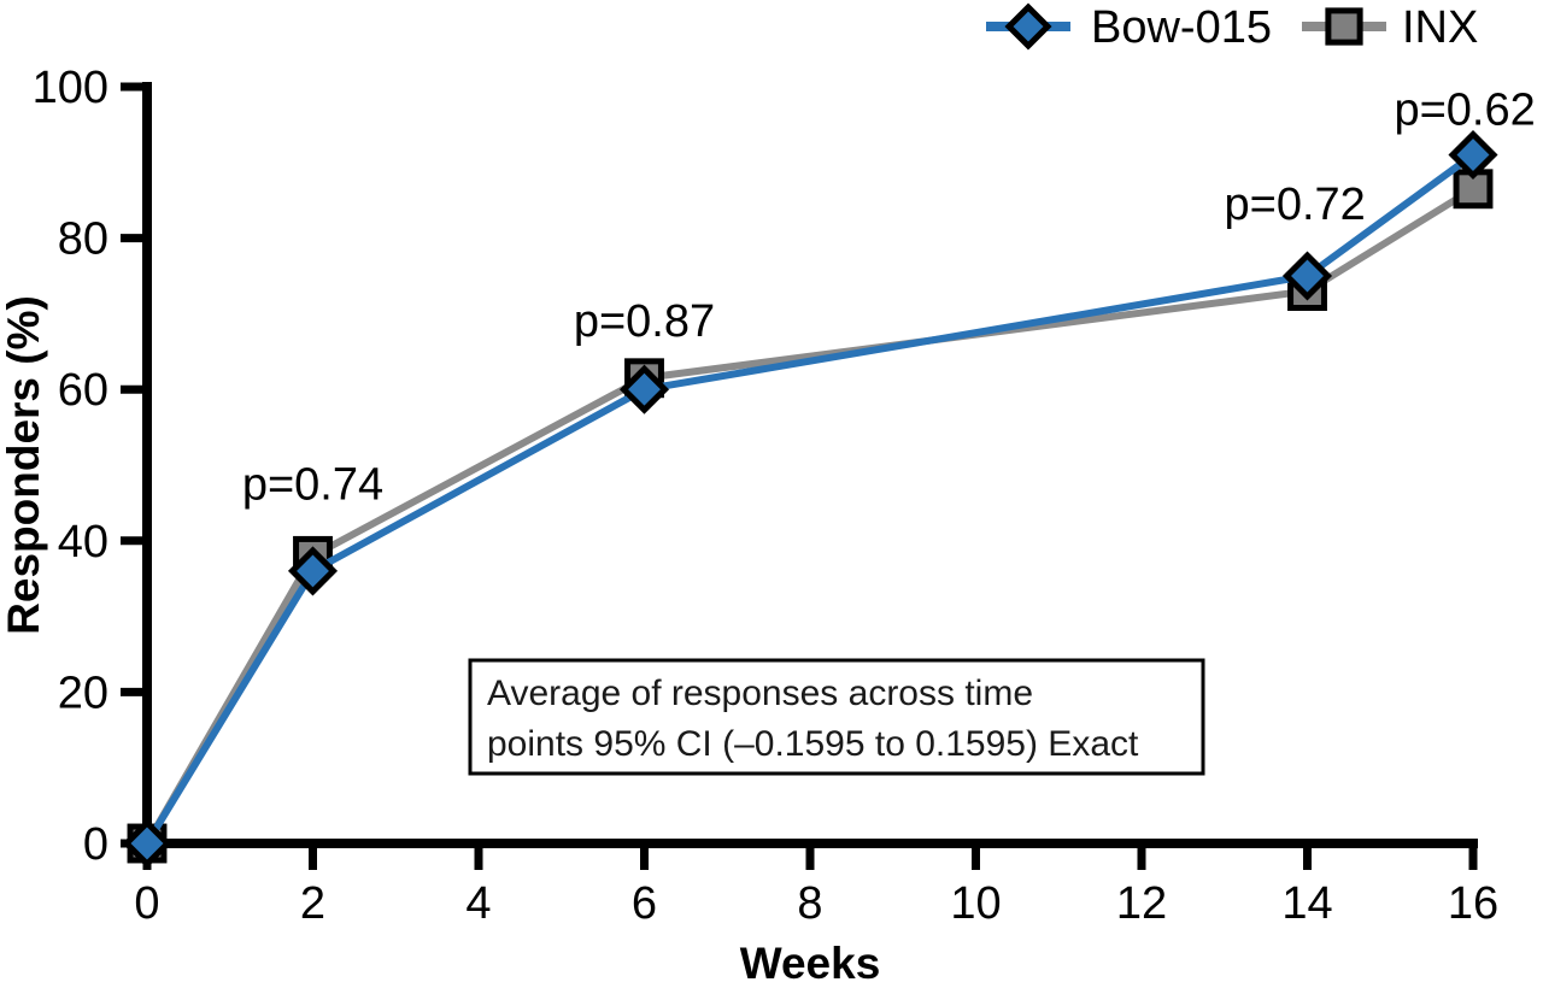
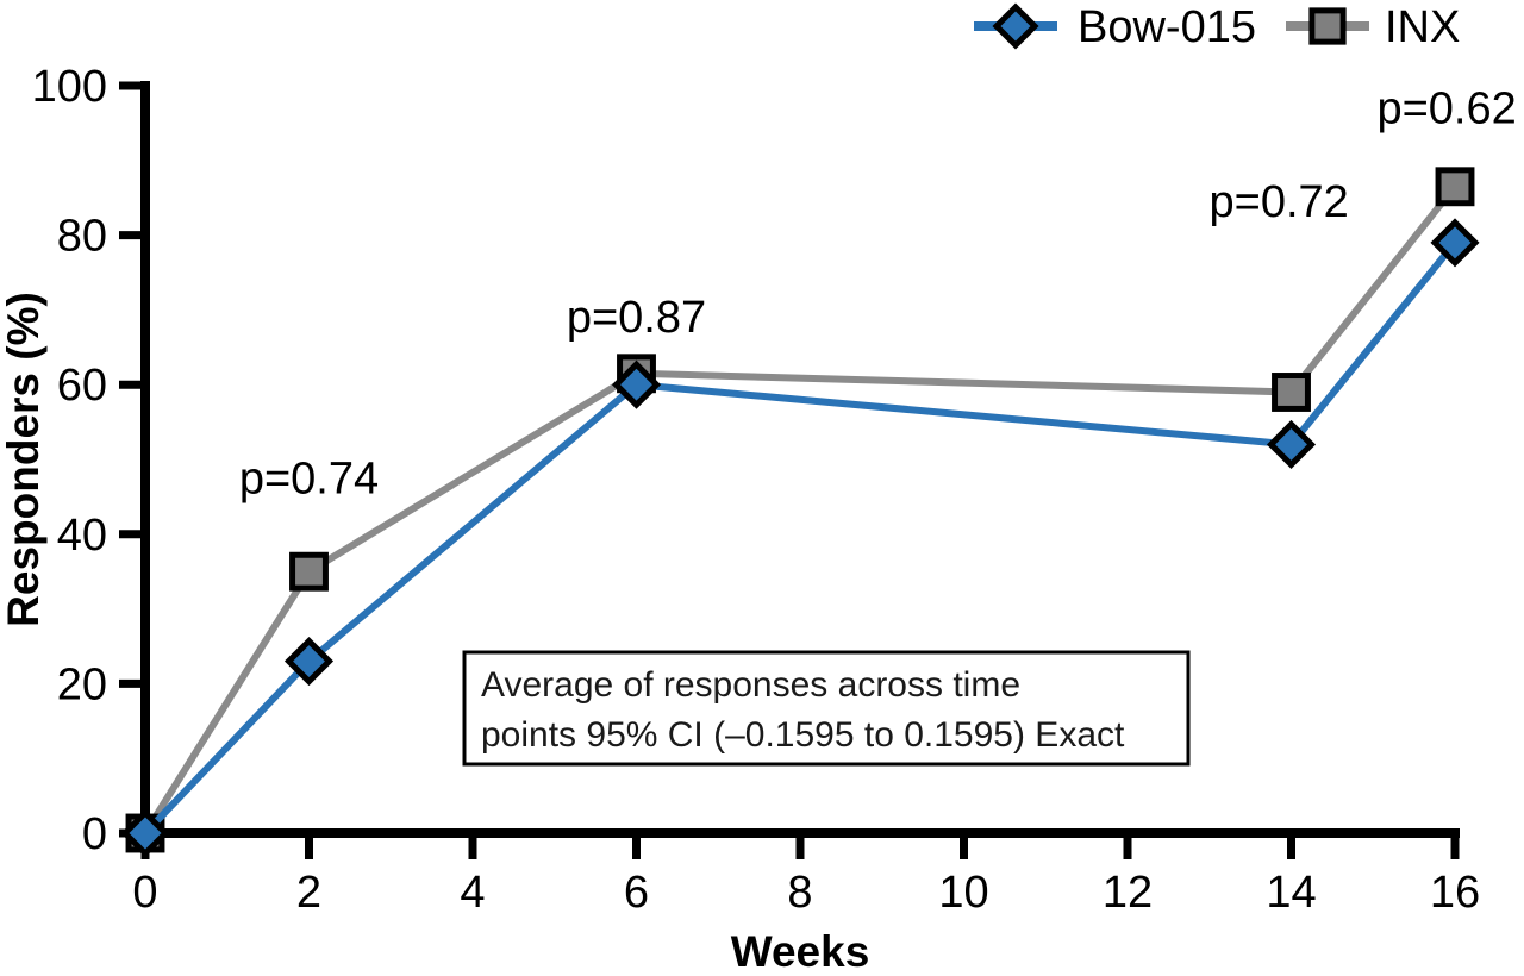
INX/2: 38 -> 35
Bow-015/2: 36 -> 23
INX/14: 73 -> 59
Bow-015/14: 75 -> 52
Bow-015/16: 91 -> 79
